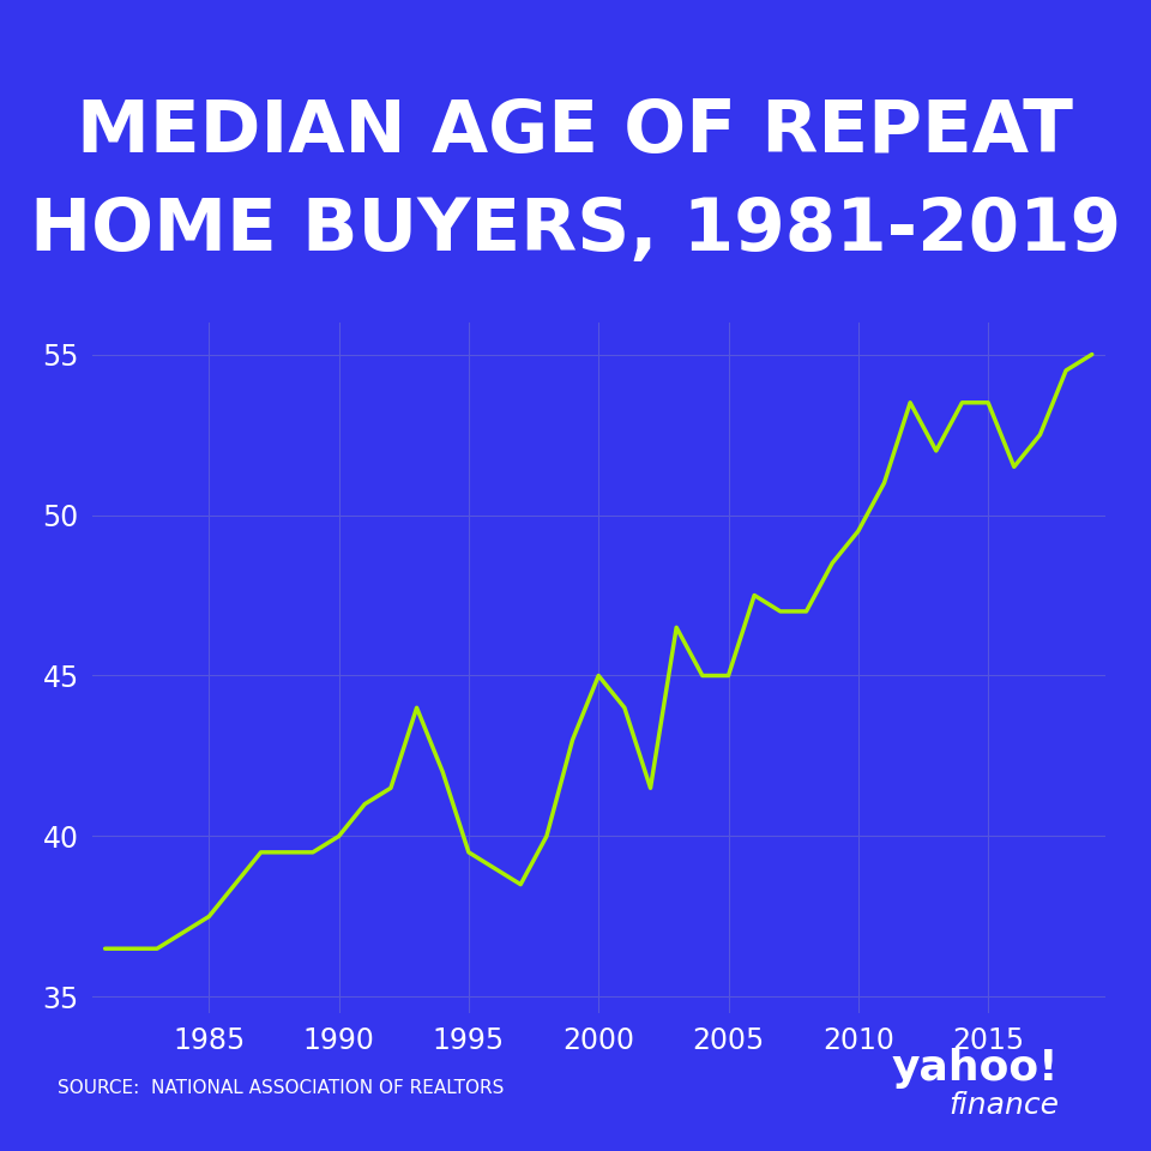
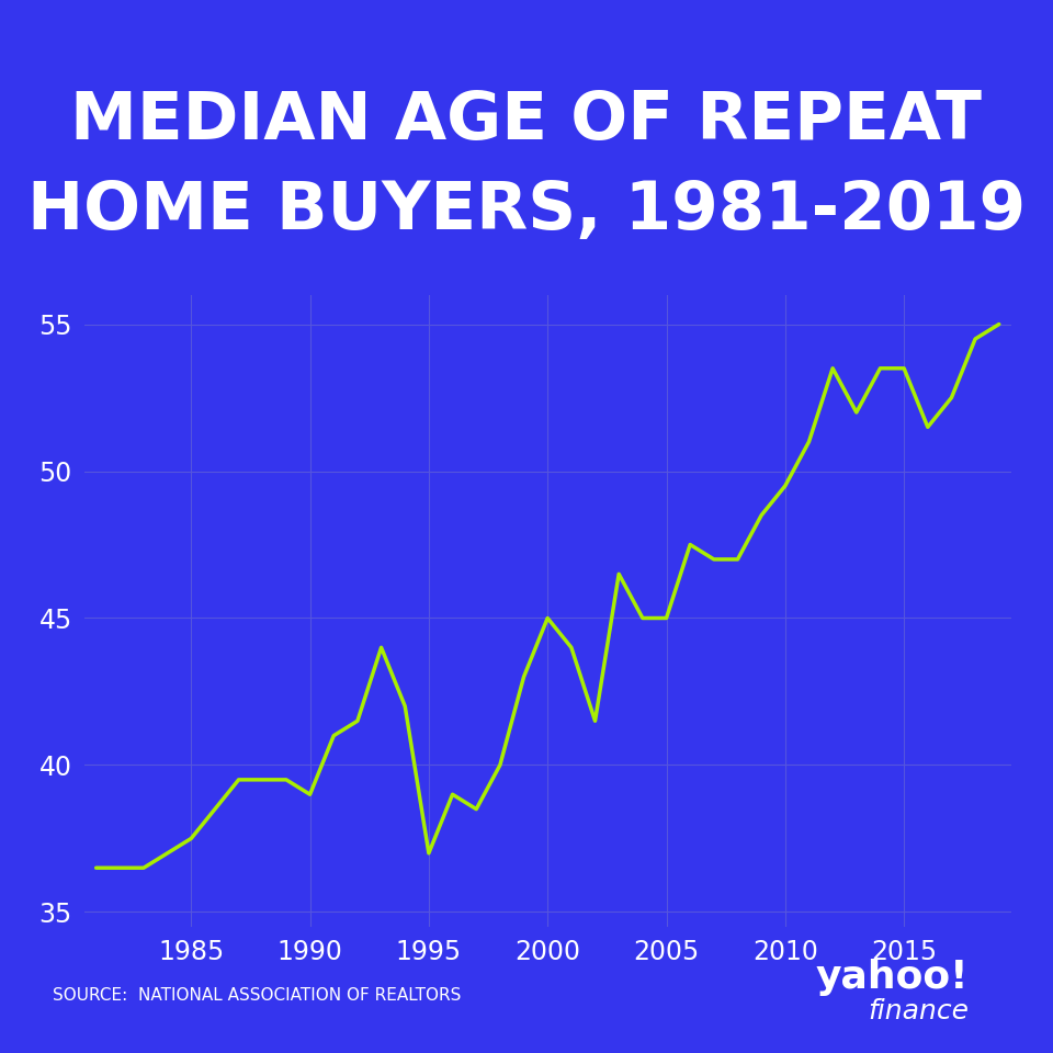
1990: 40.0 -> 39.0
1995: 39.5 -> 37.0
